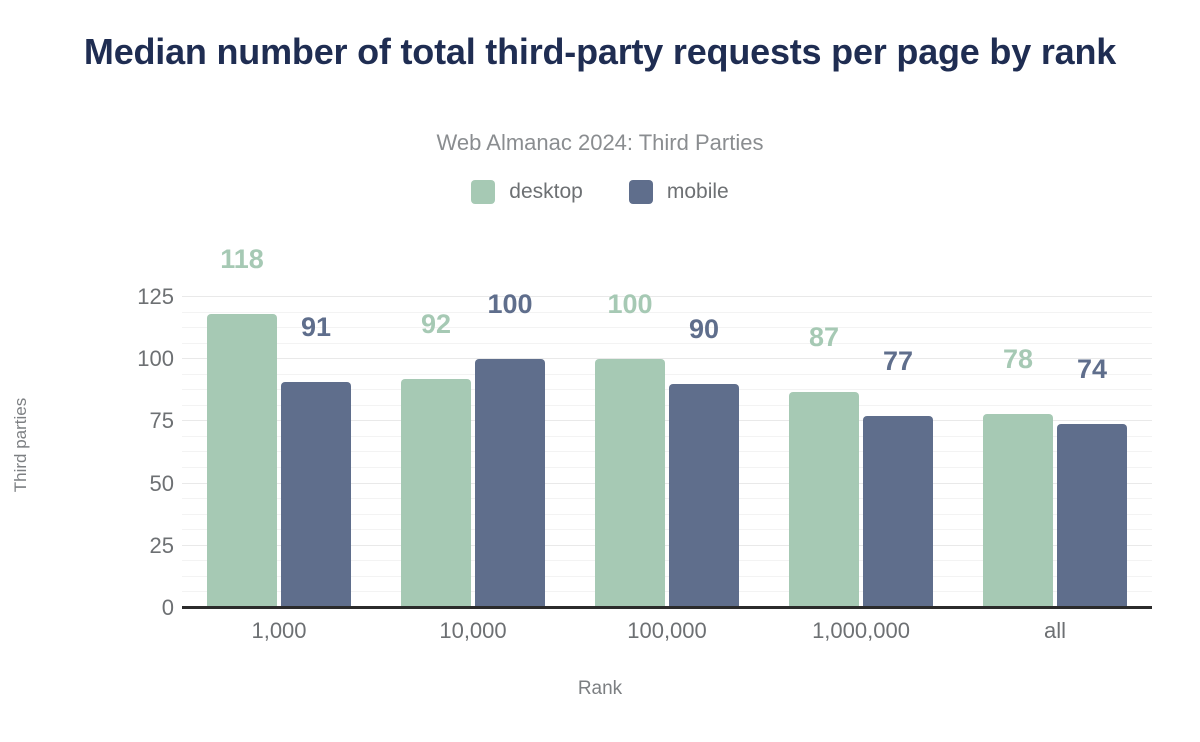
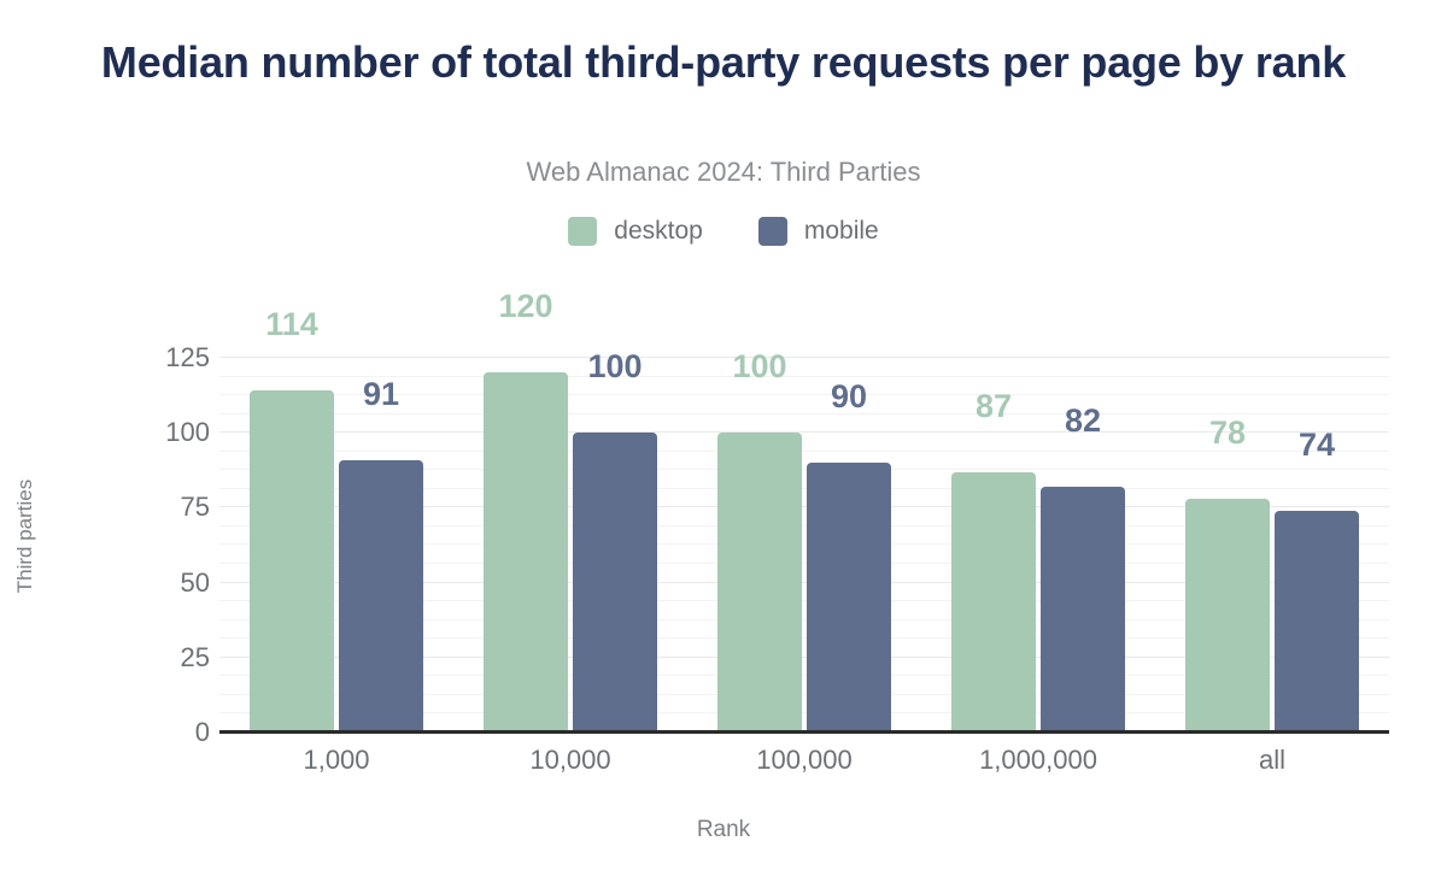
desktop/1,000: 118 -> 114
desktop/10,000: 92 -> 120
mobile/1,000,000: 77 -> 82
